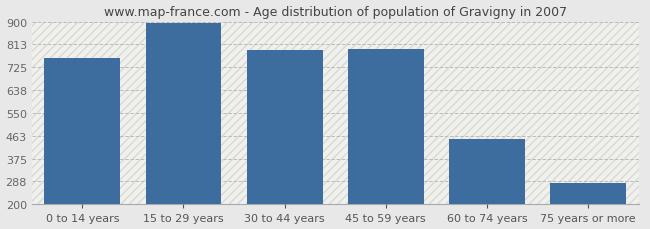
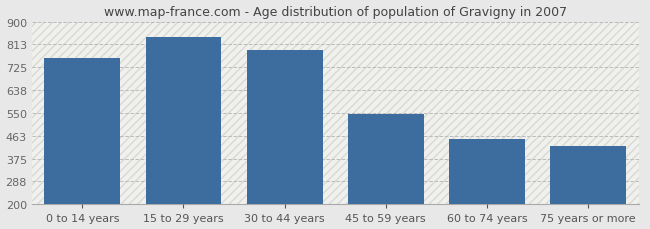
15 to 29 years: 893 -> 840
45 to 59 years: 793 -> 545
75 years or more: 281 -> 425
